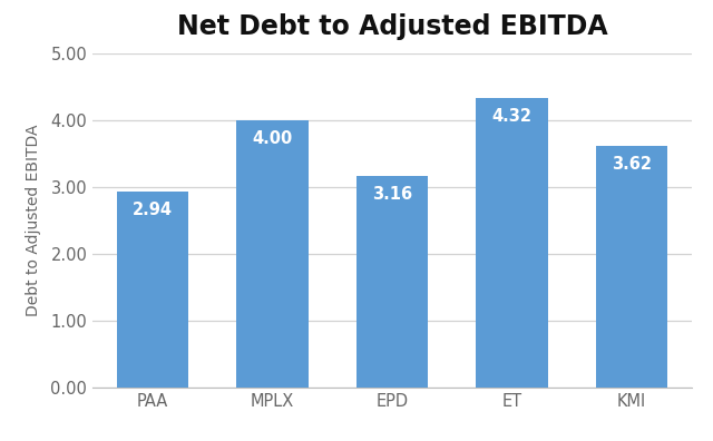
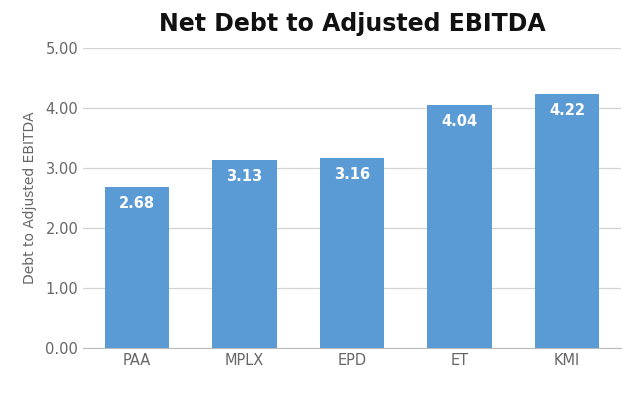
PAA: 2.94 -> 2.68
MPLX: 4.00 -> 3.13
ET: 4.32 -> 4.04
KMI: 3.62 -> 4.22
